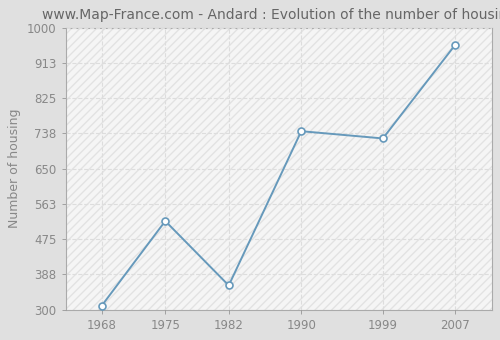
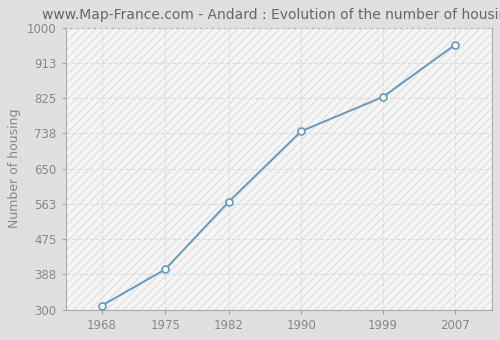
1975: 520 -> 400
1982: 360 -> 568
1999: 725 -> 828
